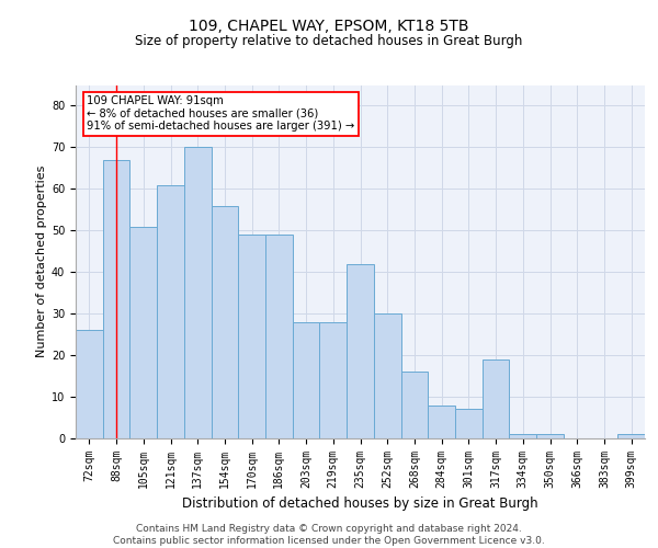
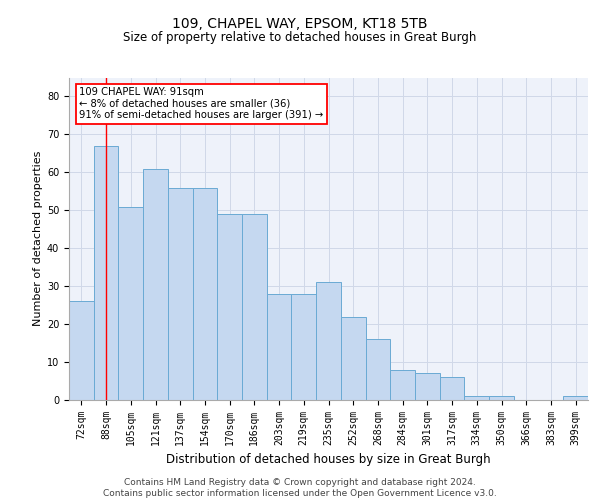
137sqm: 70 -> 56
235sqm: 42 -> 31
252sqm: 30 -> 22
317sqm: 19 -> 6
